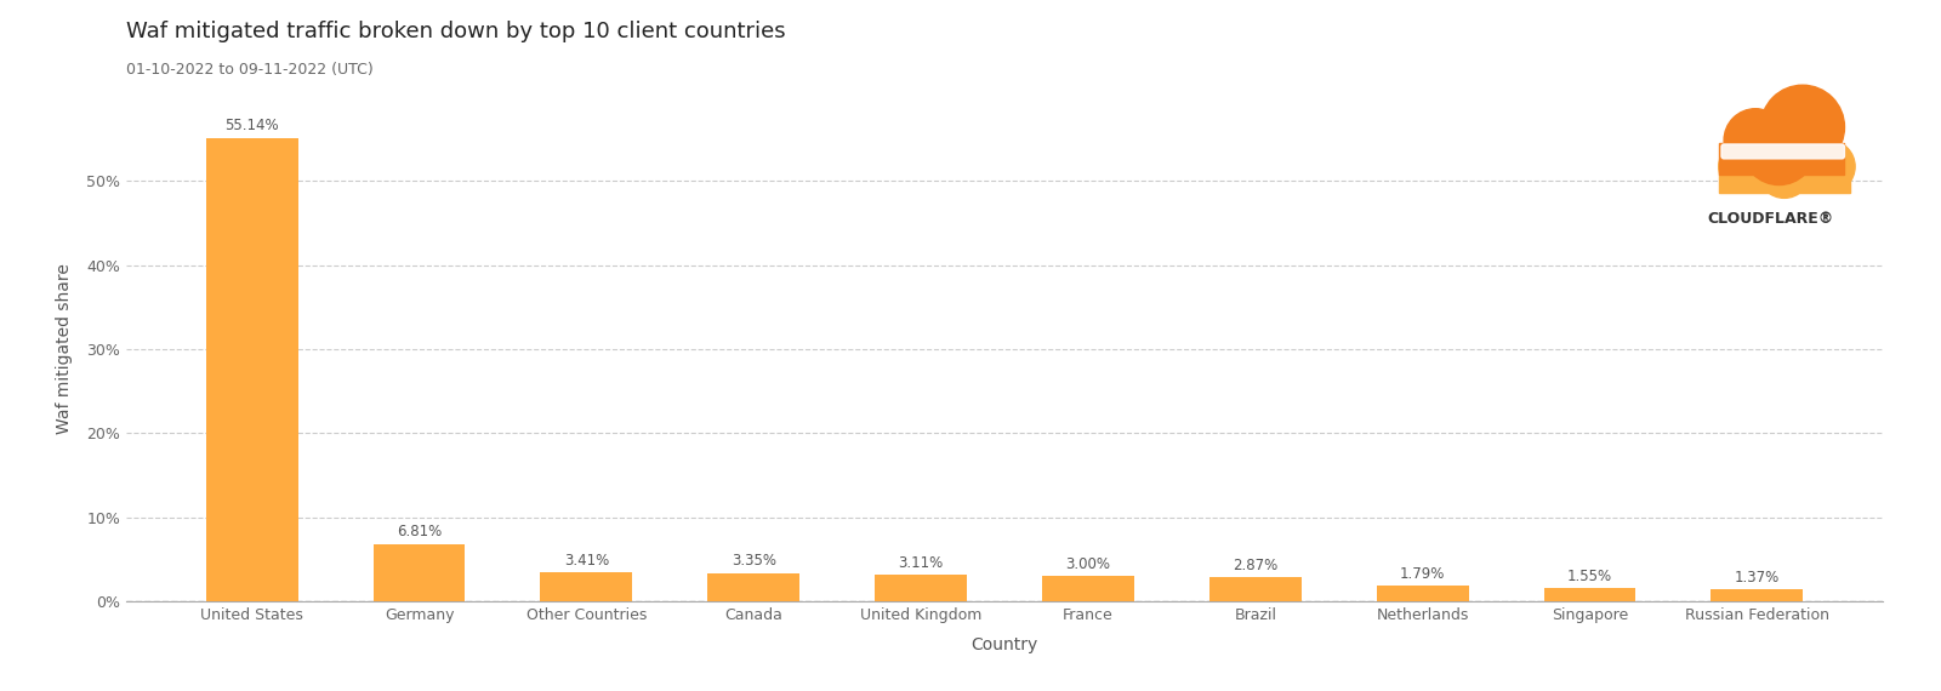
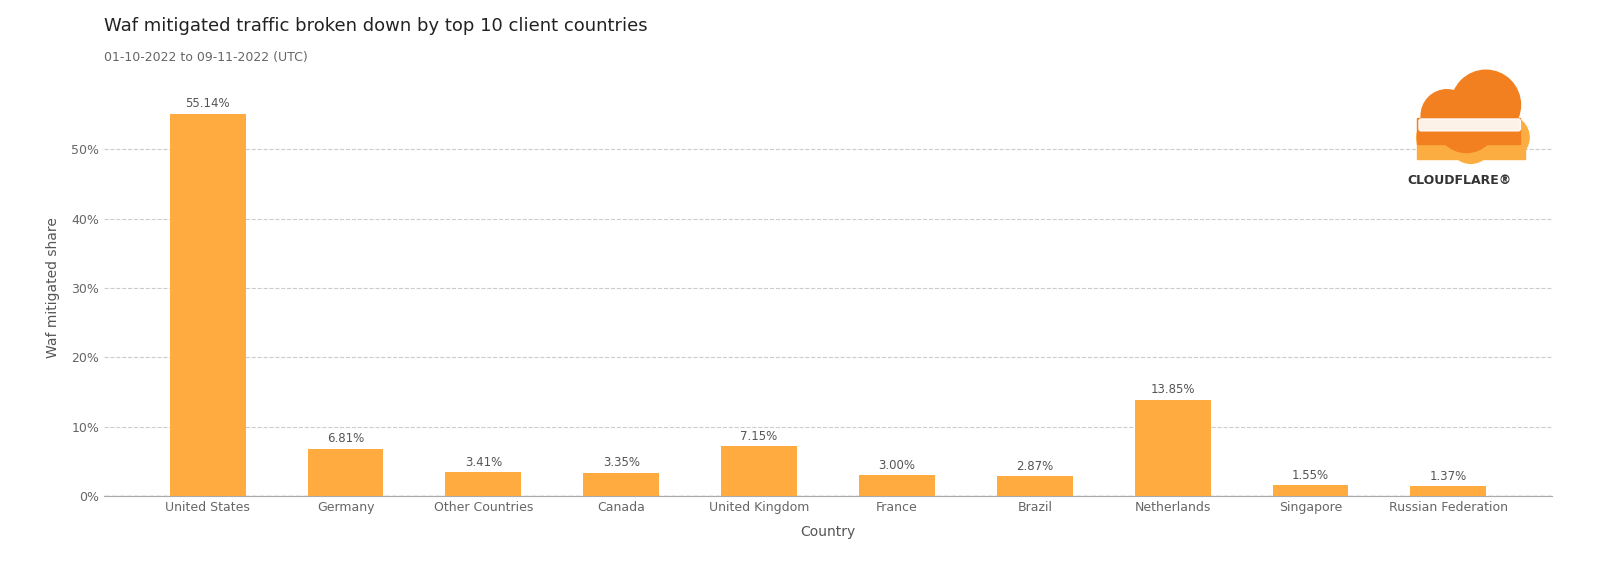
United Kingdom: 3.11% -> 7.15%
Netherlands: 1.79% -> 13.85%
